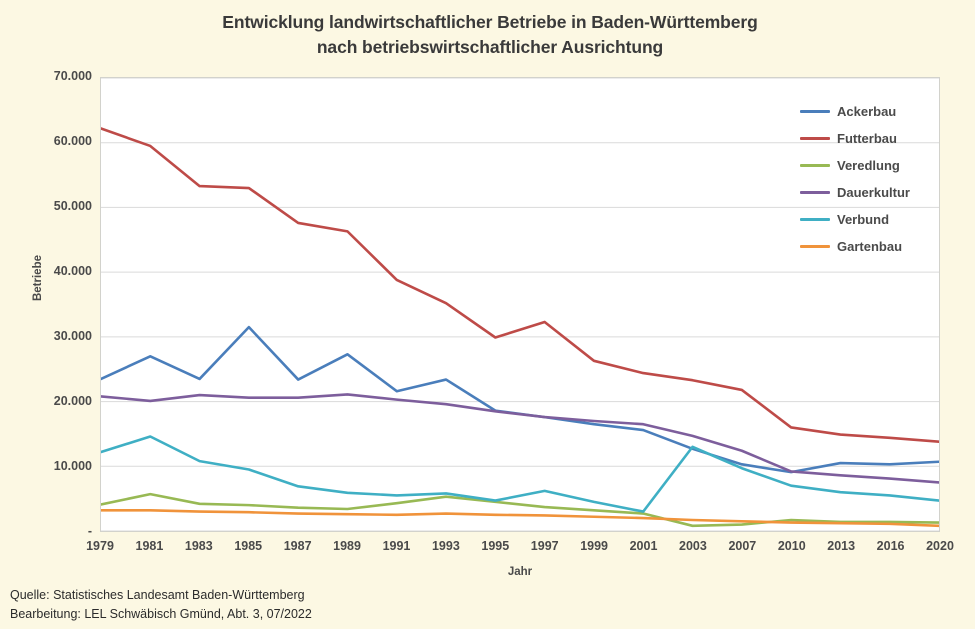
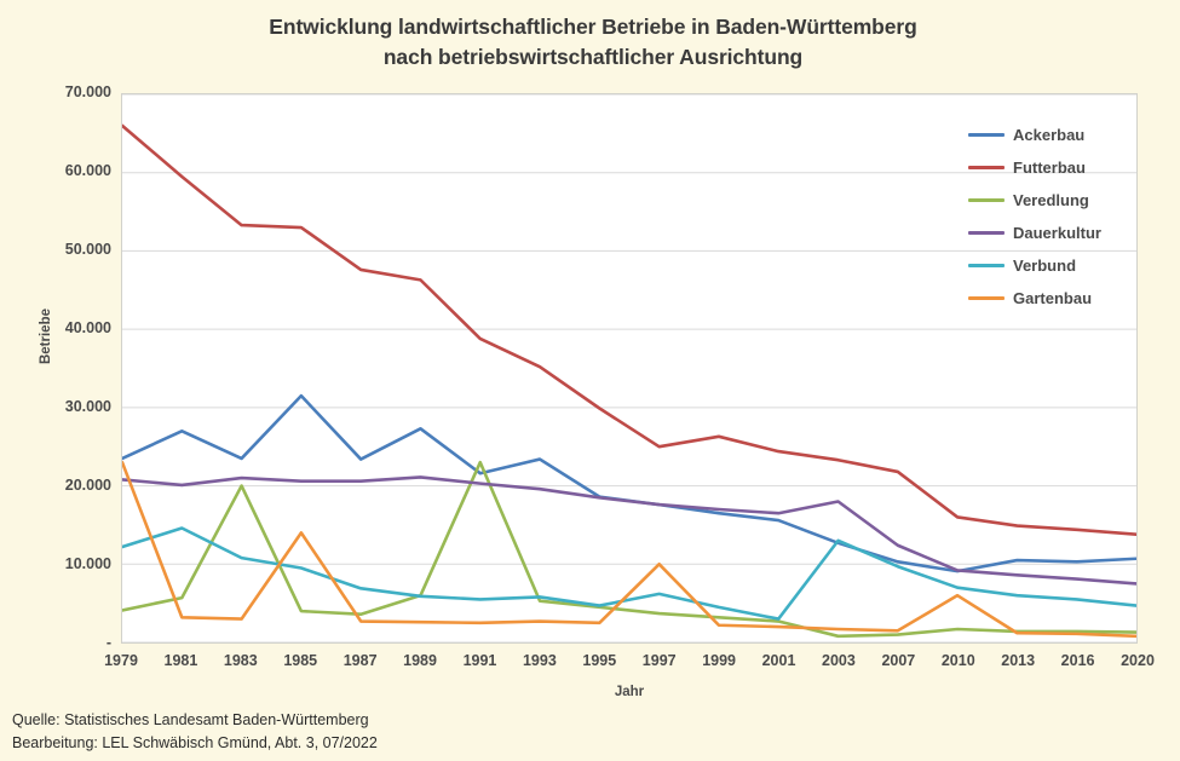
Futterbau/1979: 62000 -> 66000
Gartenbau/1979: 3000 -> 23000
Veredlung/1983: 4000 -> 20000
Gartenbau/1985: 3000 -> 14000
Veredlung/1989: 3000 -> 6000
Veredlung/1991: 4000 -> 23000
Futterbau/1997: 32000 -> 25000
Gartenbau/1997: 2000 -> 10000
Dauerkultur/2003: 15000 -> 18000
Gartenbau/2010: 1000 -> 6000
